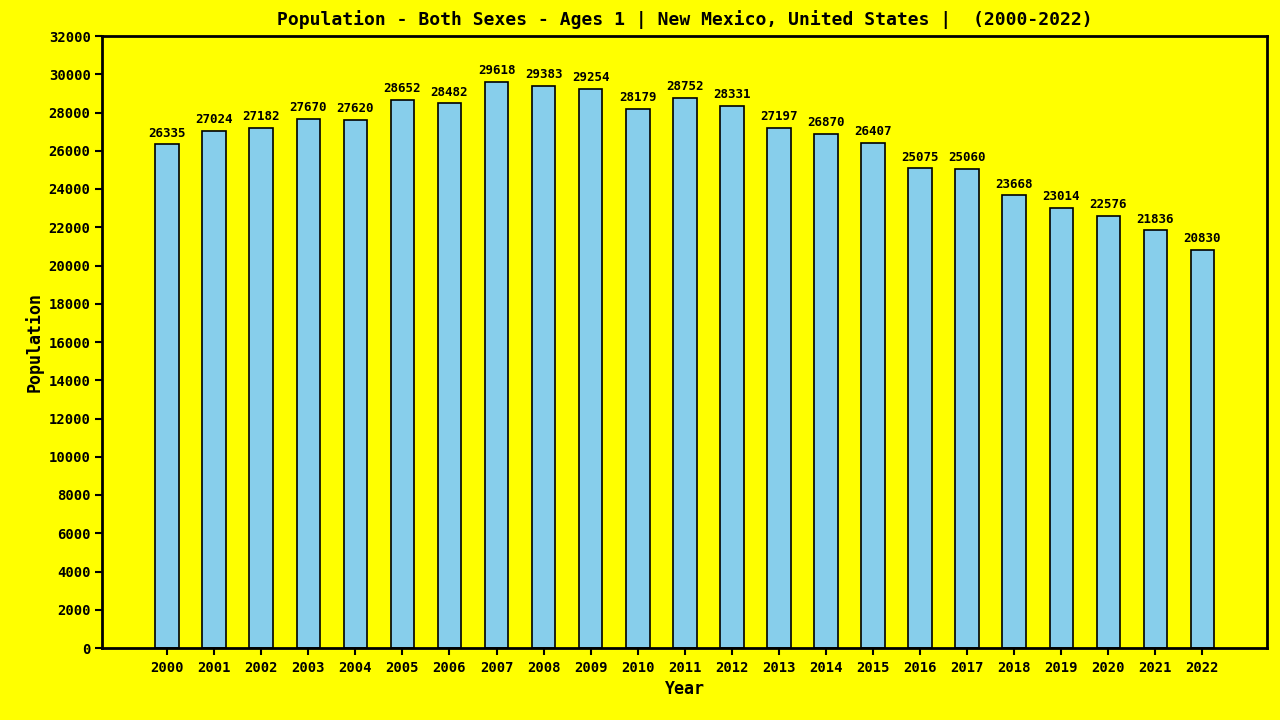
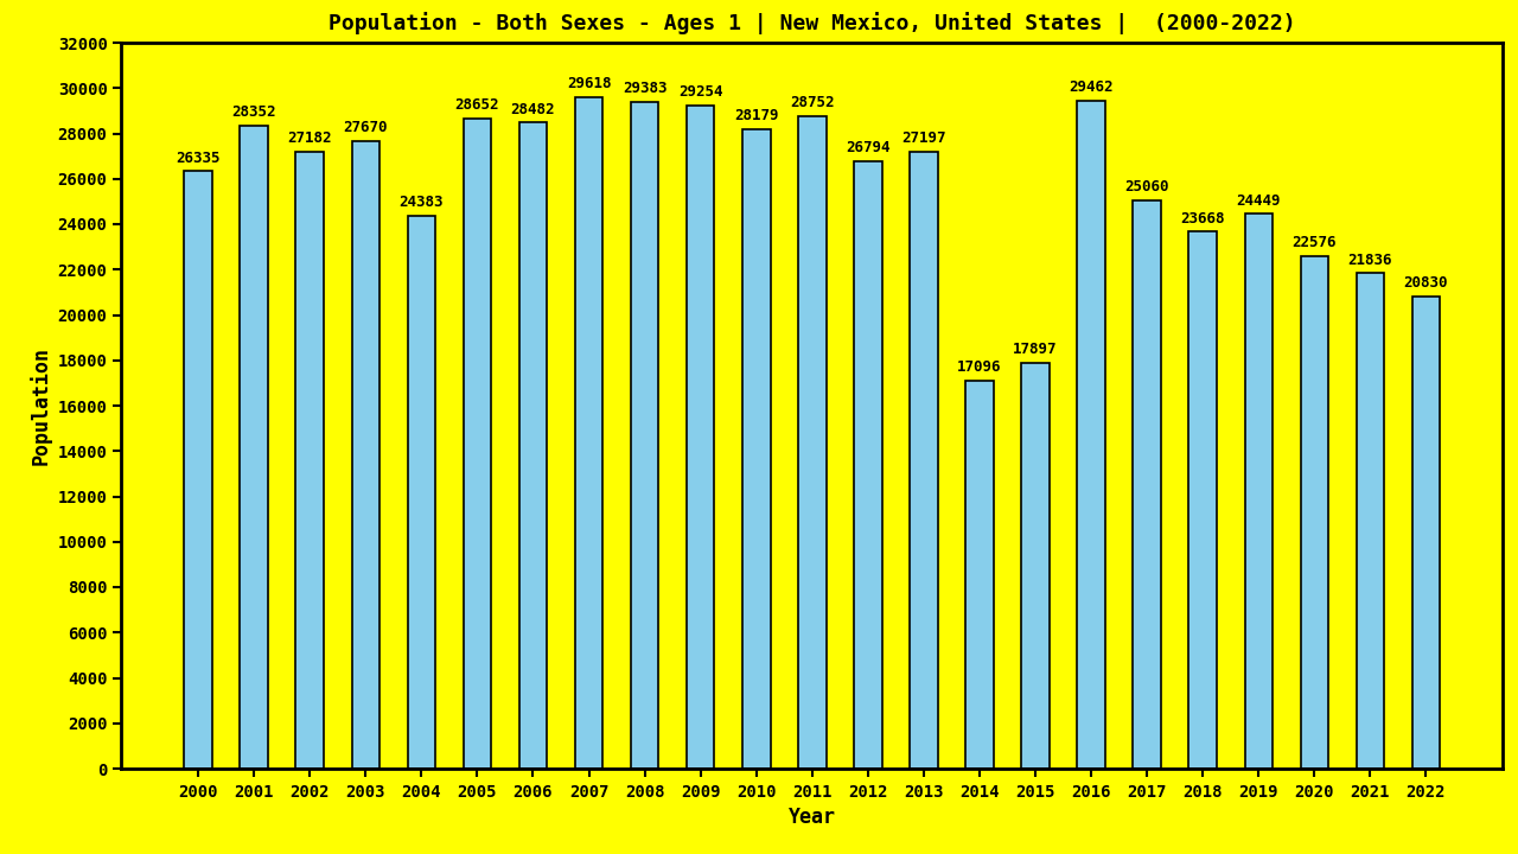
2001: 27024 -> 28352
2004: 27620 -> 24383
2012: 28331 -> 26794
2014: 26870 -> 17096
2015: 26407 -> 17897
2016: 25075 -> 29462
2019: 23014 -> 24449
